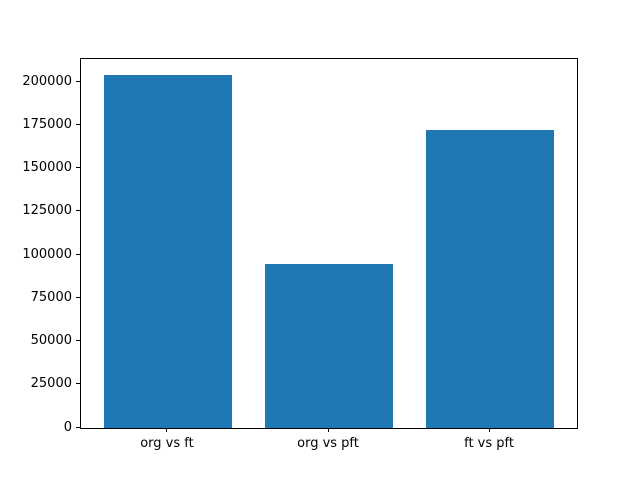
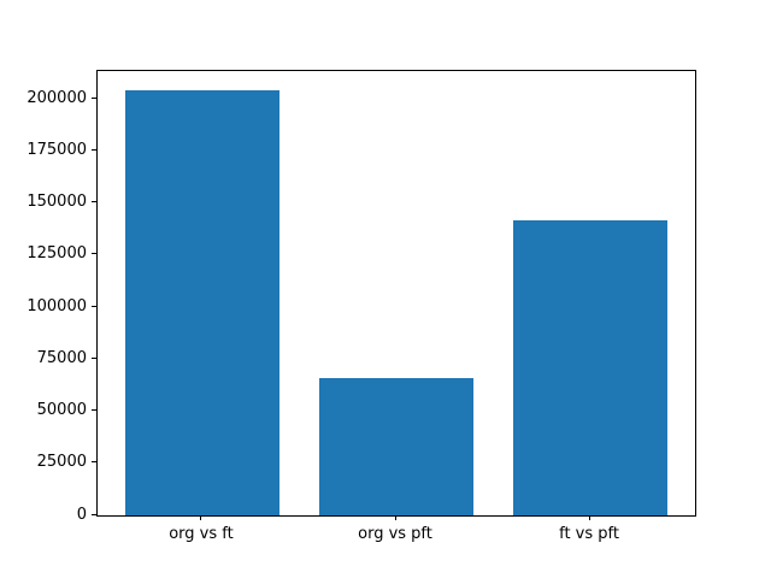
org vs pft: 95000 -> 66000
ft vs pft: 172000 -> 142000
